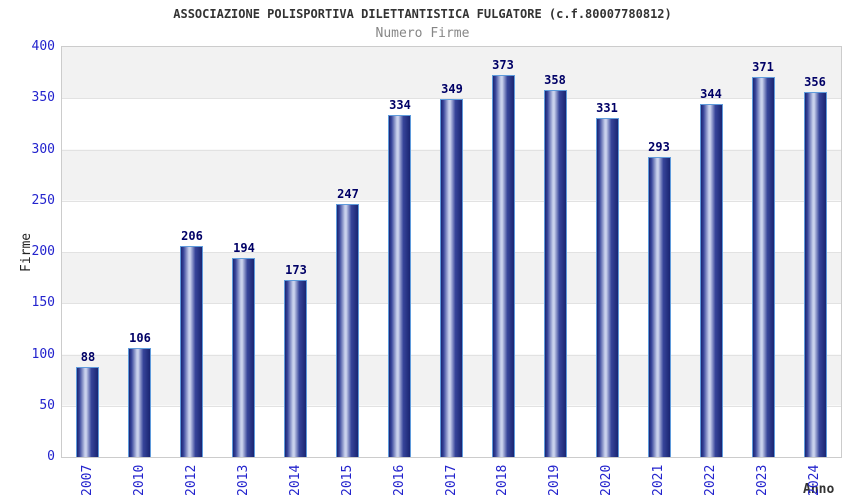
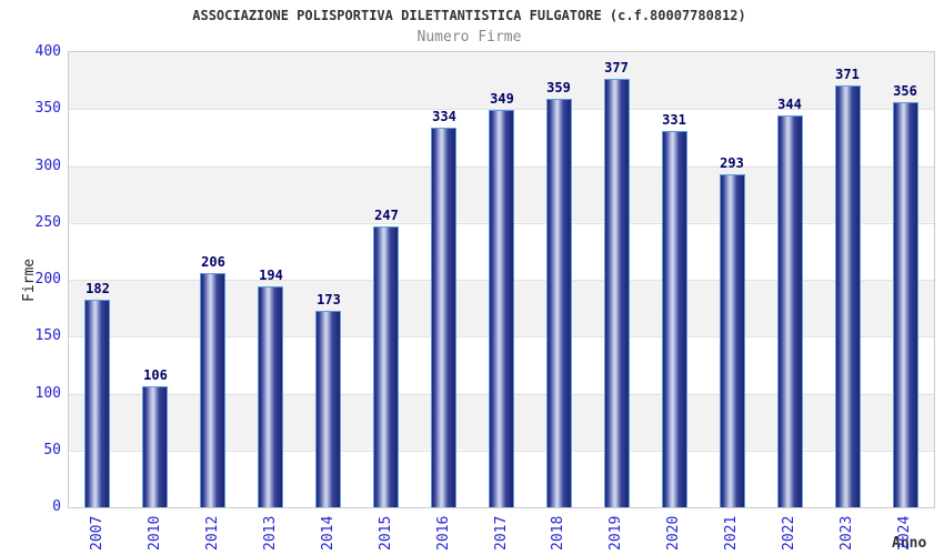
2007: 88 -> 182
2018: 373 -> 359
2019: 358 -> 377
